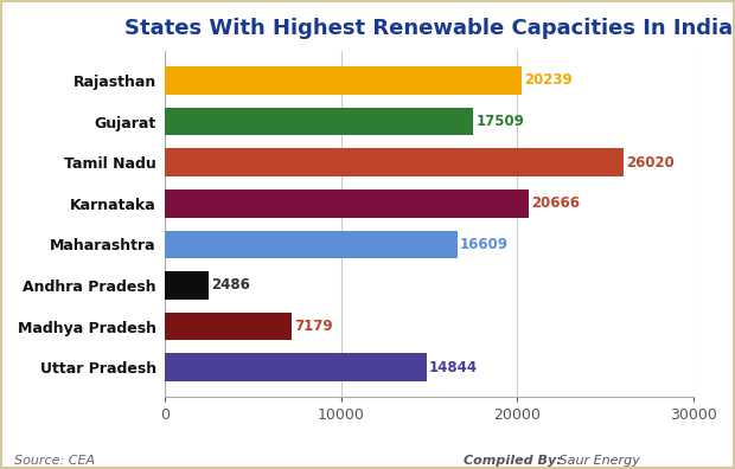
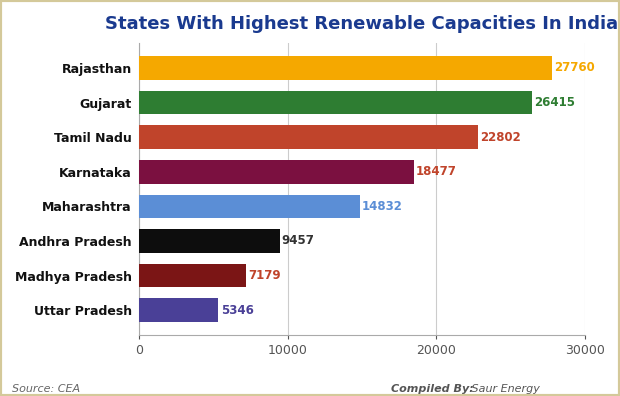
Rajasthan: 20239 -> 27760
Gujarat: 17509 -> 26415
Tamil Nadu: 26020 -> 22802
Karnataka: 20666 -> 18477
Maharashtra: 16609 -> 14832
Andhra Pradesh: 2486 -> 9457
Uttar Pradesh: 14844 -> 5346
